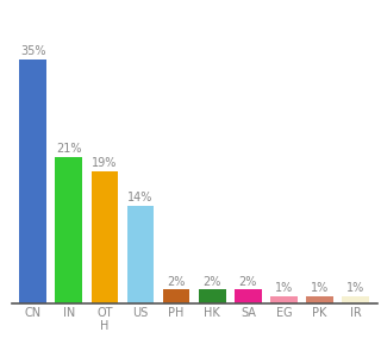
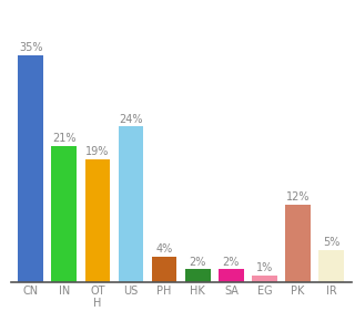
US: 14% -> 24%
PH: 2% -> 4%
PK: 1% -> 12%
IR: 1% -> 5%
